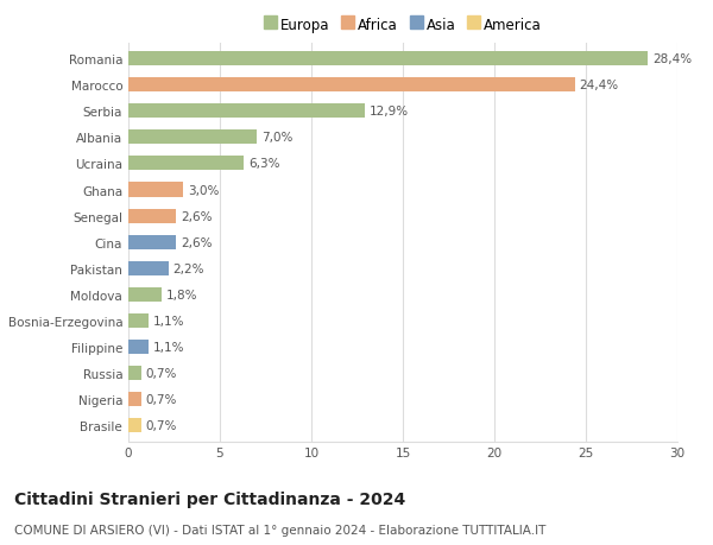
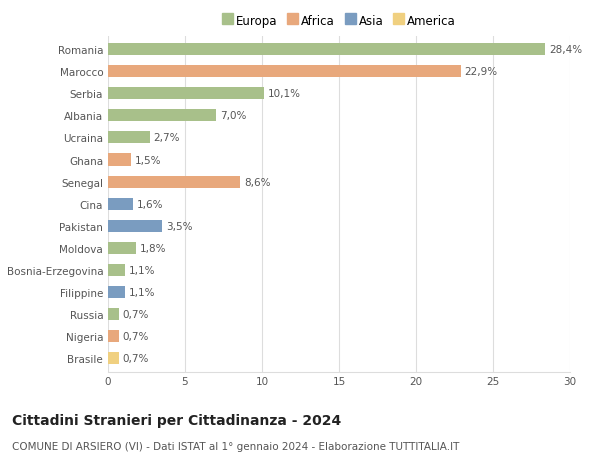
Marocco: 24,4% -> 22,9%
Serbia: 12,9% -> 10,1%
Ucraina: 6,3% -> 2,7%
Ghana: 3,0% -> 1,5%
Senegal: 2,6% -> 8,6%
Cina: 2,6% -> 1,6%
Pakistan: 2,2% -> 3,5%
